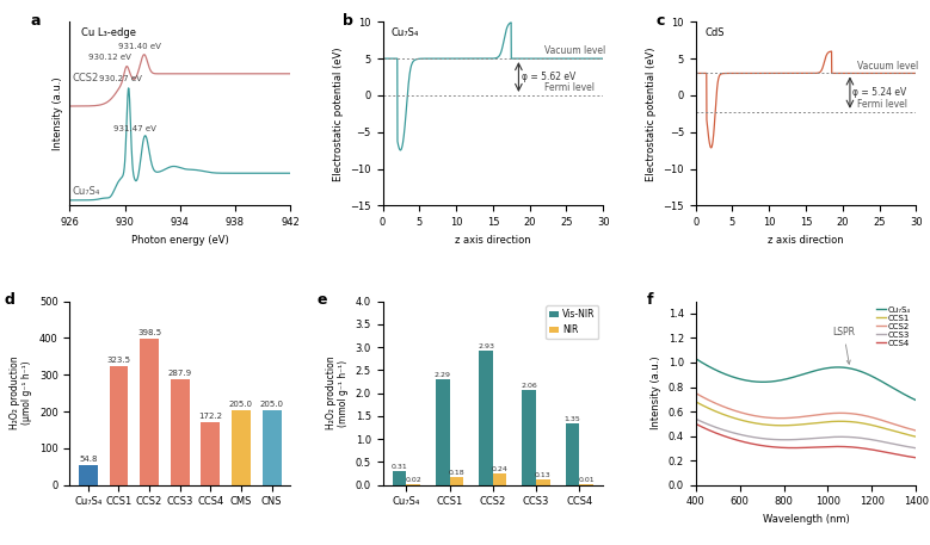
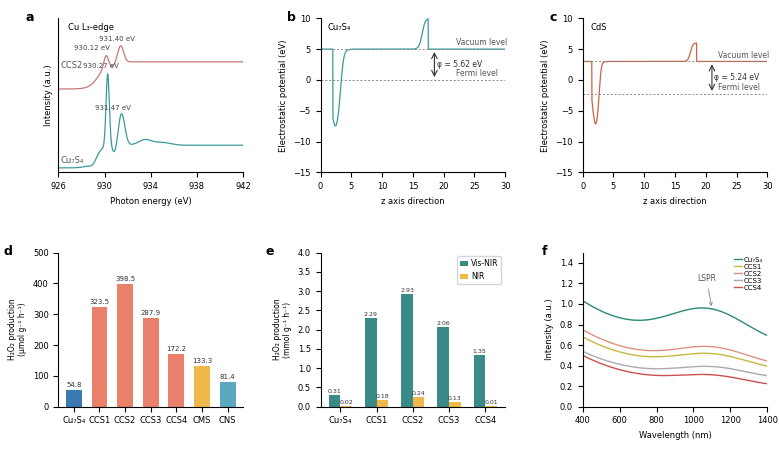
CMS: 205 -> 133
CNS: 205 -> 81
